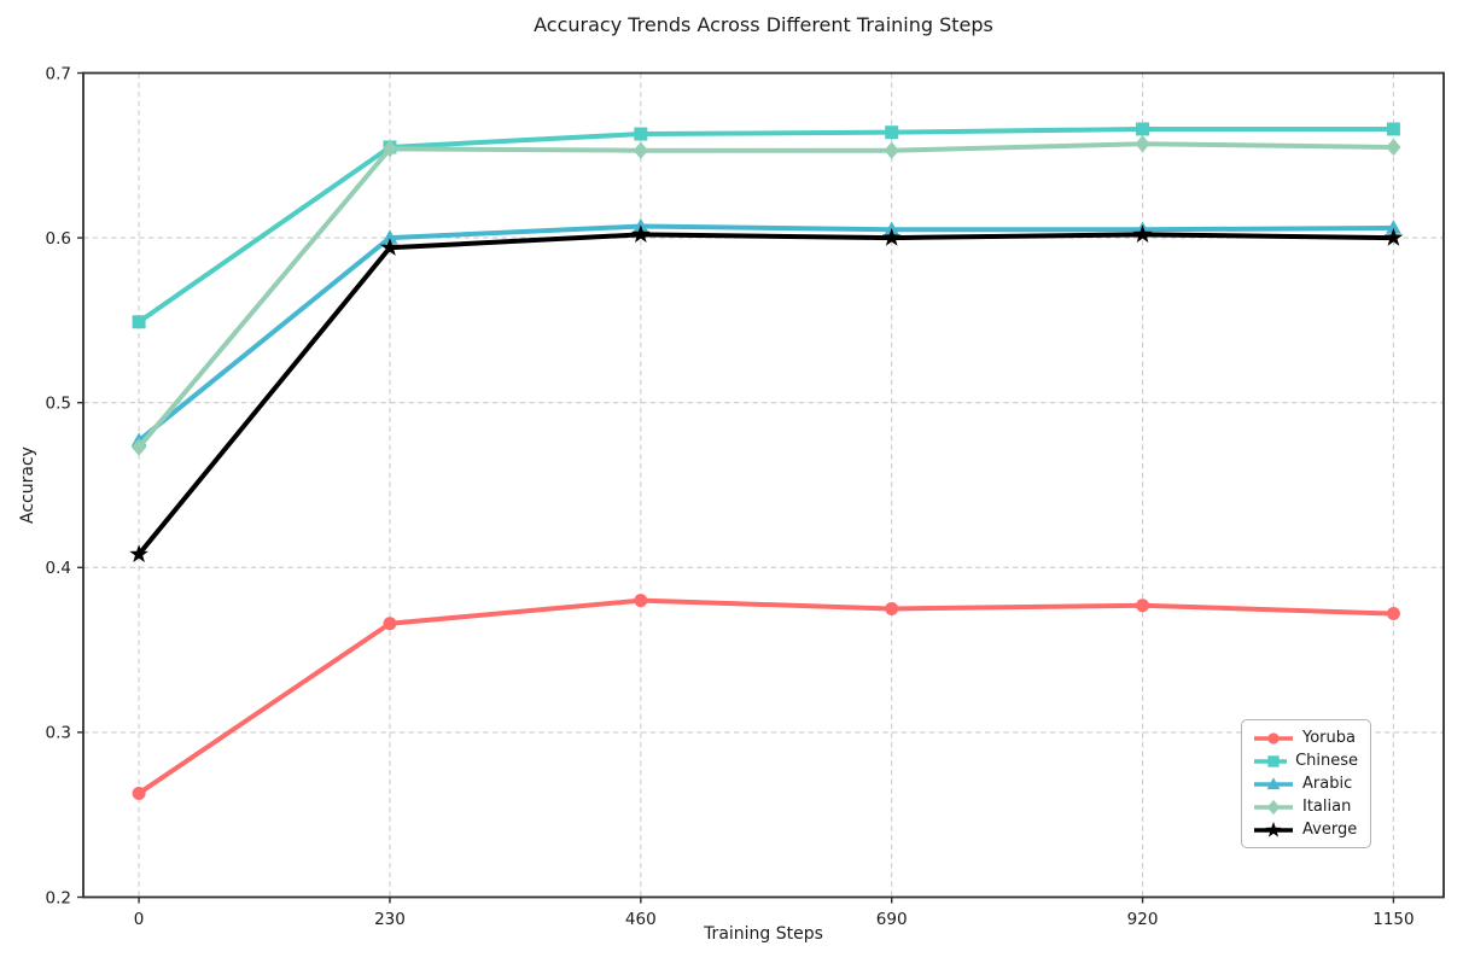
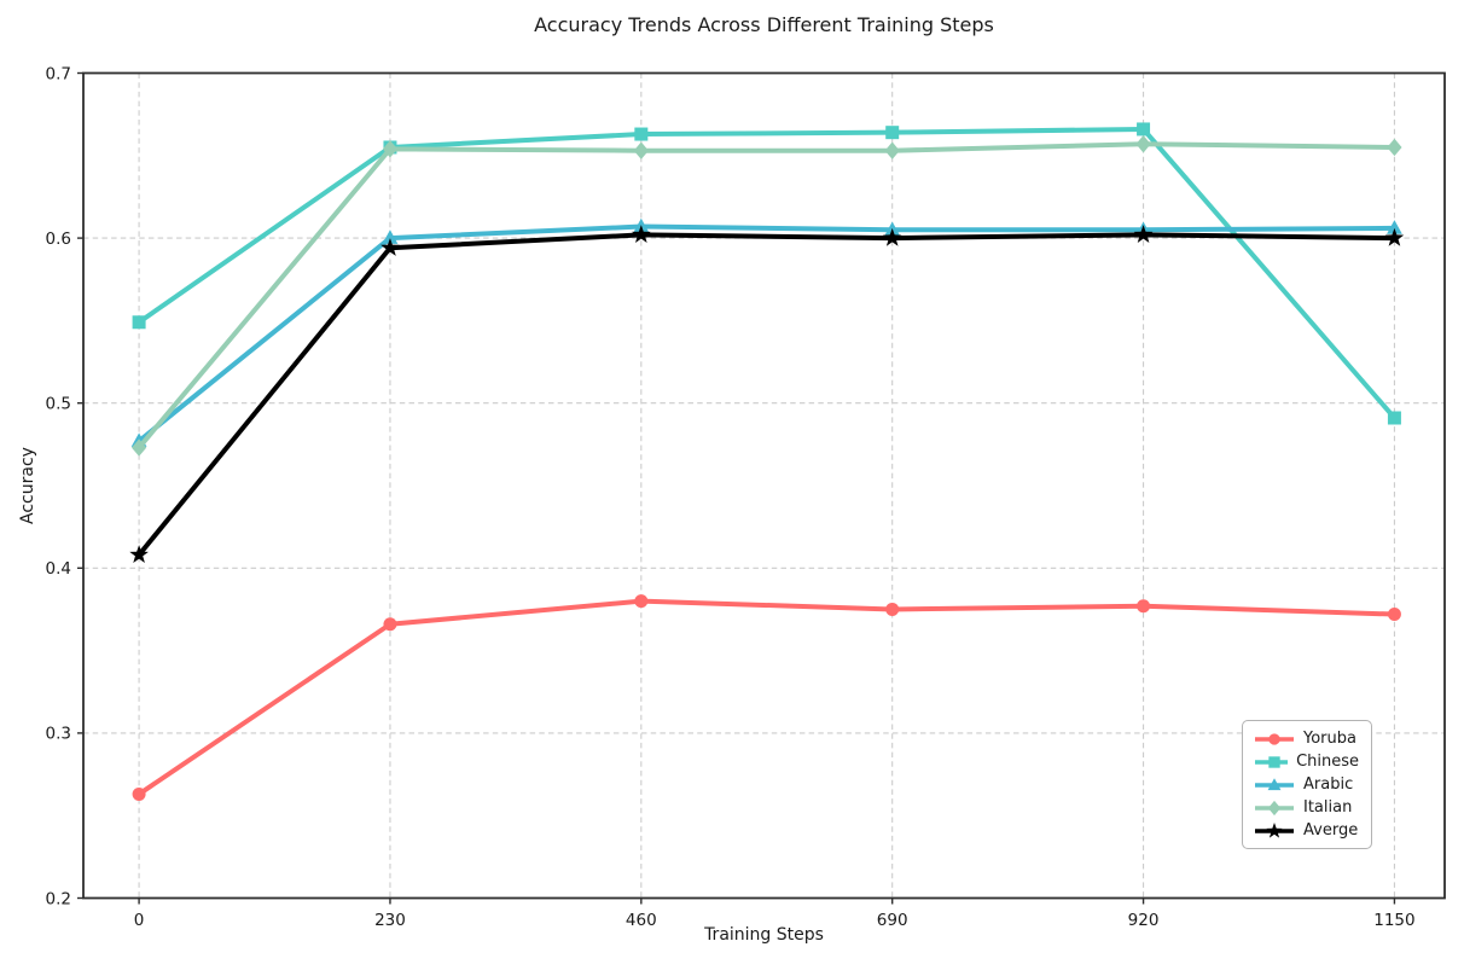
Chinese/1150: 0.666 -> 0.491
